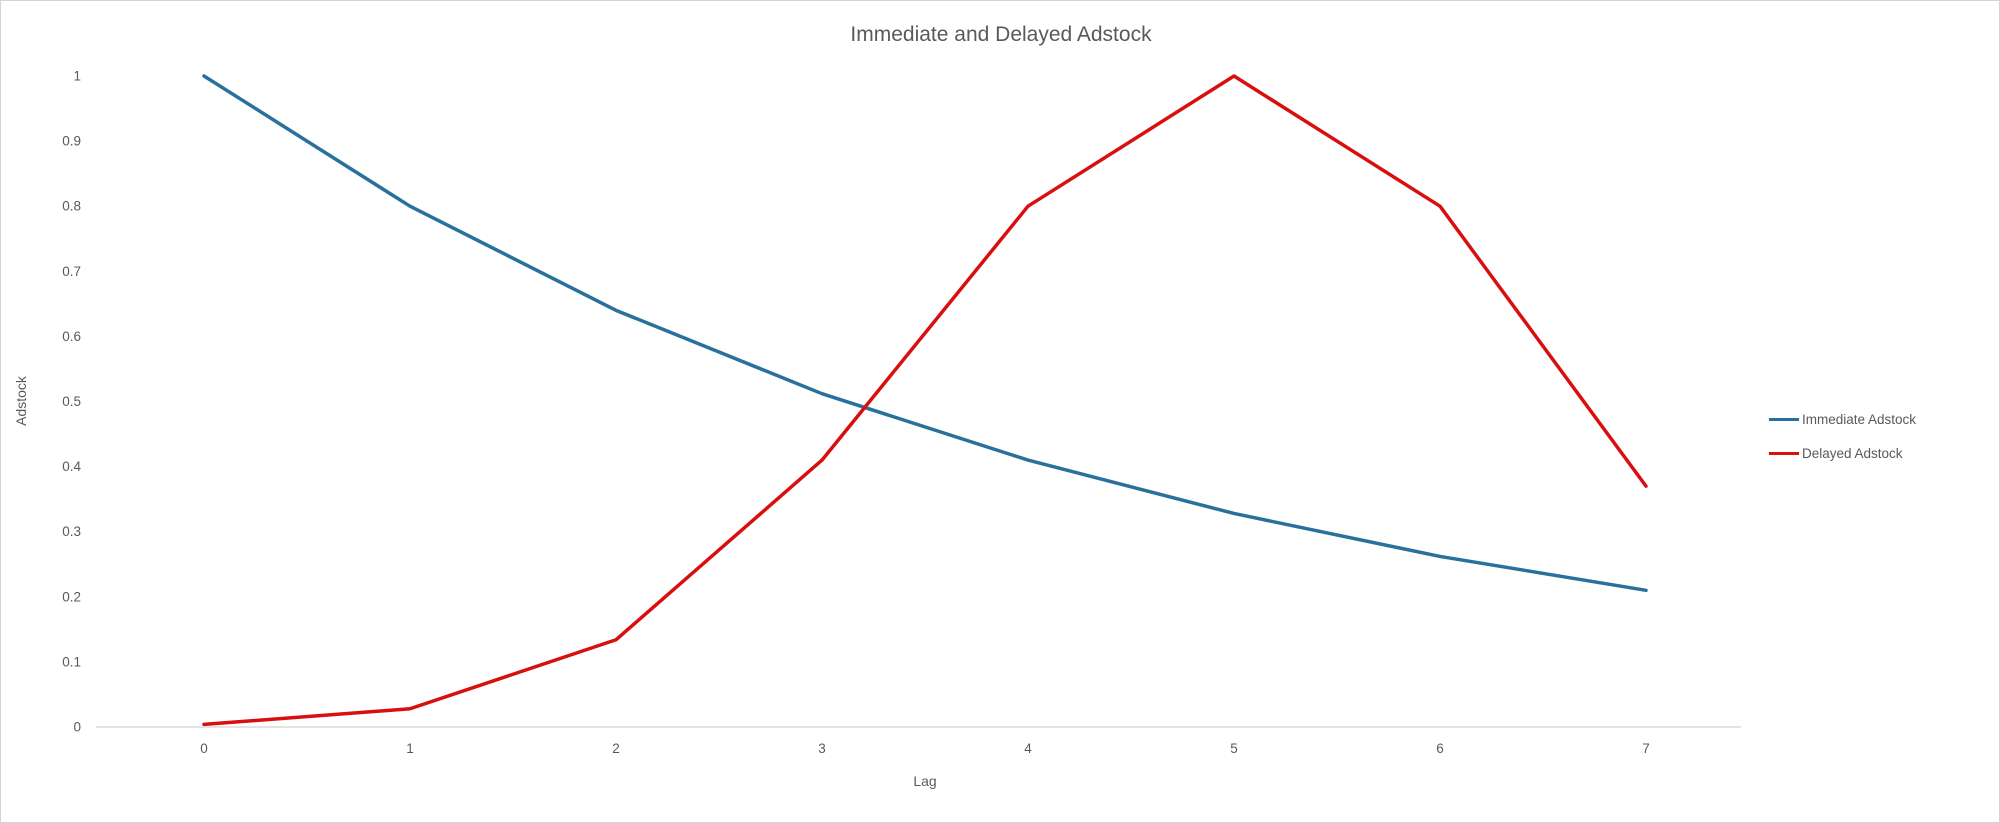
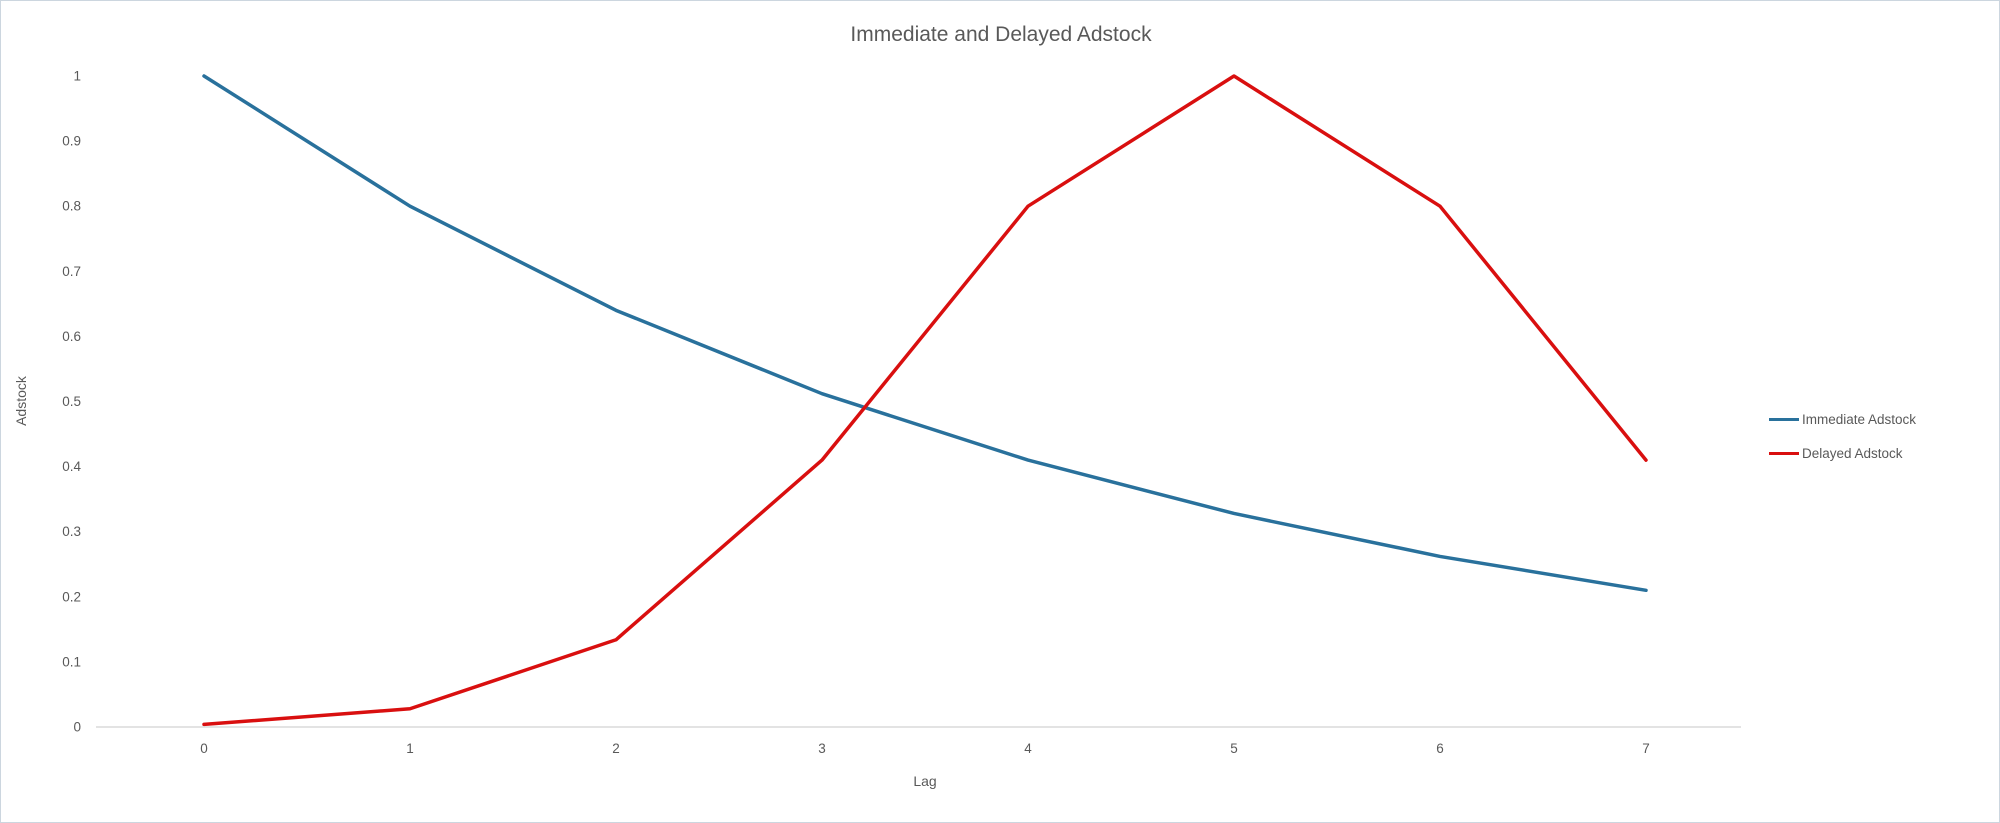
Delayed Adstock/7: 0.37 -> 0.41
